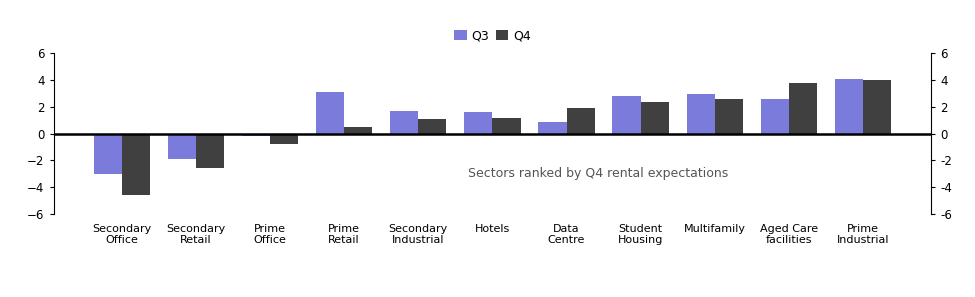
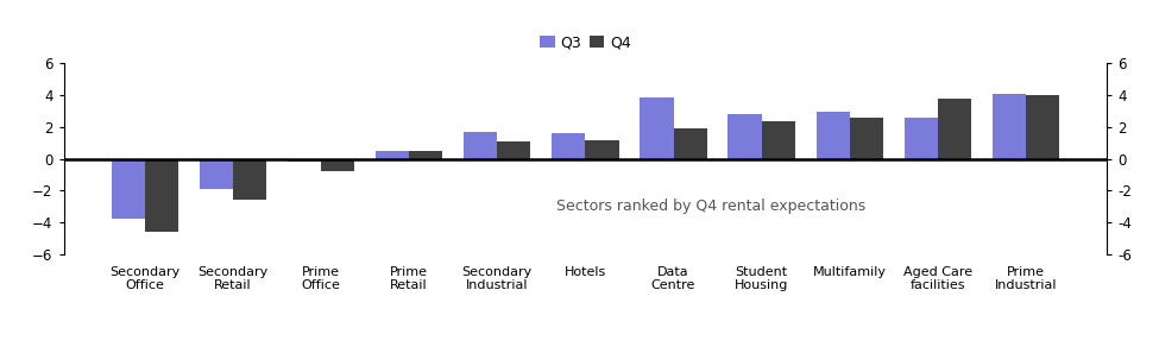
Q3/Secondary Office: -3.0 -> -3.8
Q3/Prime Retail: 3.1 -> 0.5
Q3/Data Centre: 0.9 -> 3.9
